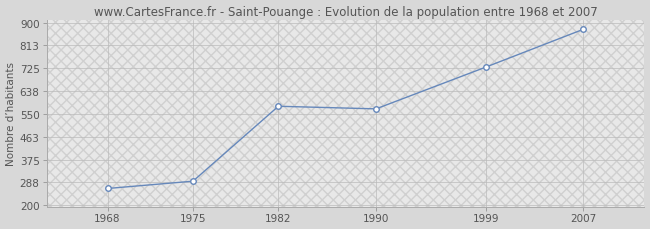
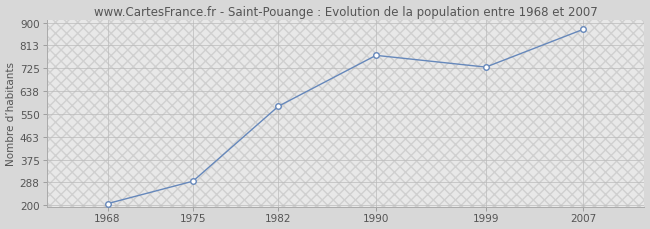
1968: 265 -> 207
1990: 570 -> 775
